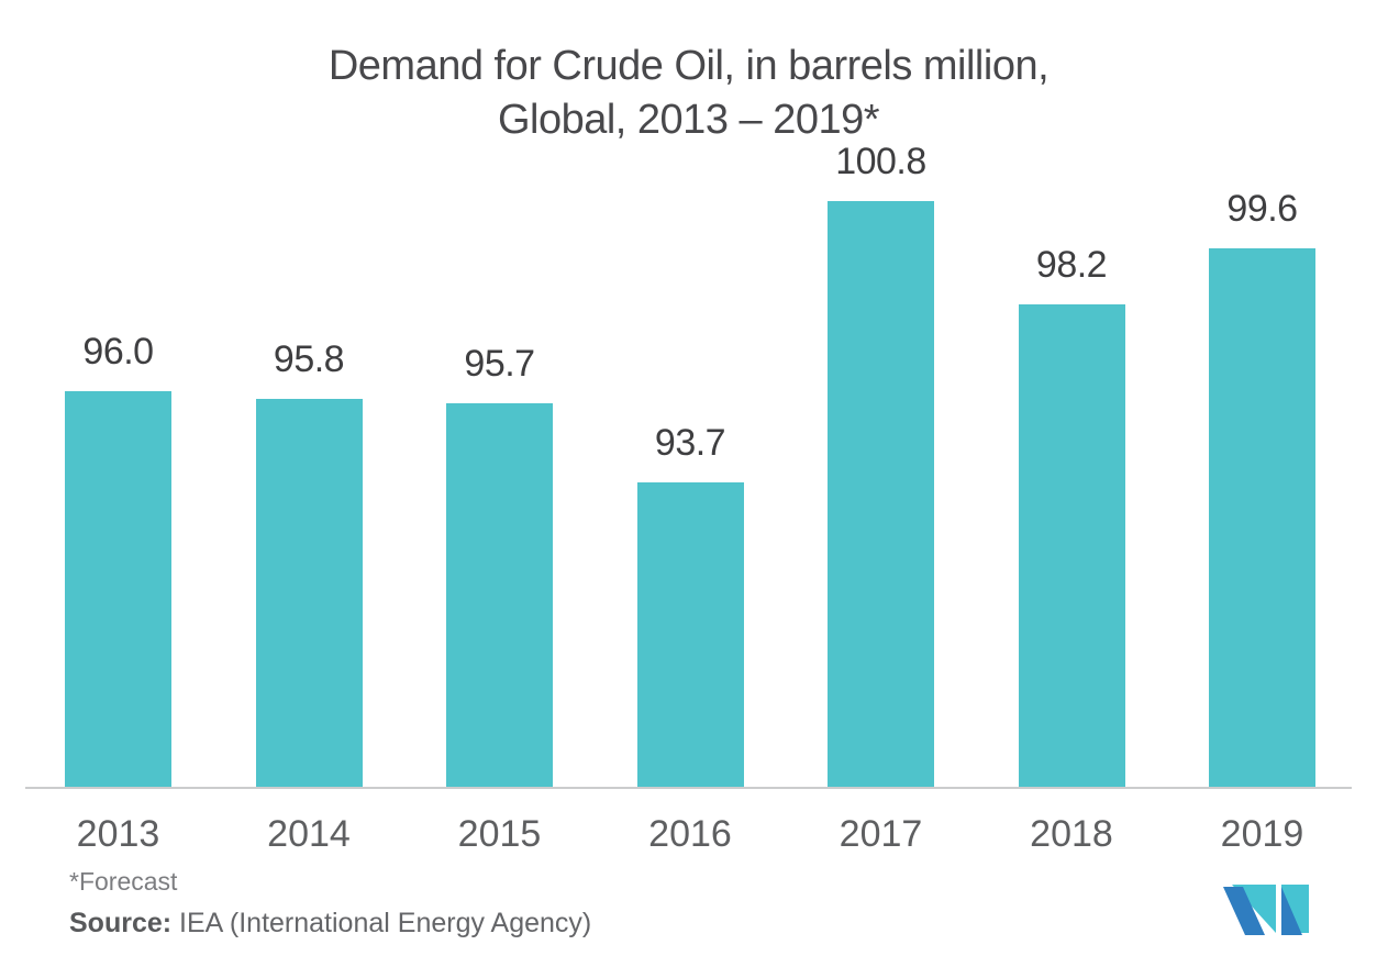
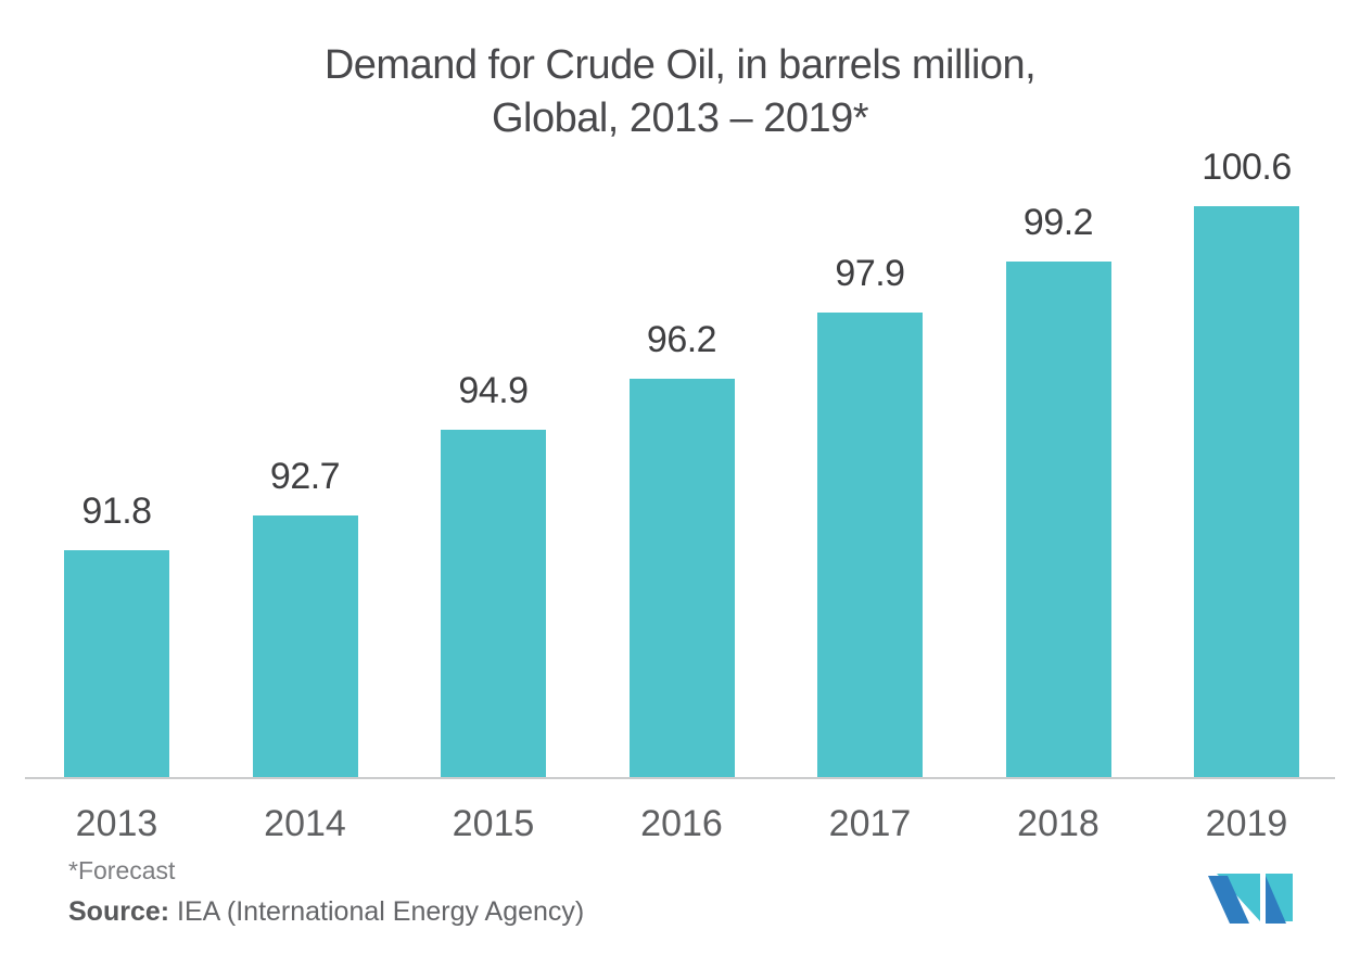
2013: 96.0 -> 91.8
2014: 95.8 -> 92.7
2015: 95.7 -> 94.9
2016: 93.7 -> 96.2
2017: 100.8 -> 97.9
2018: 98.2 -> 99.2
2019: 99.6 -> 100.6
